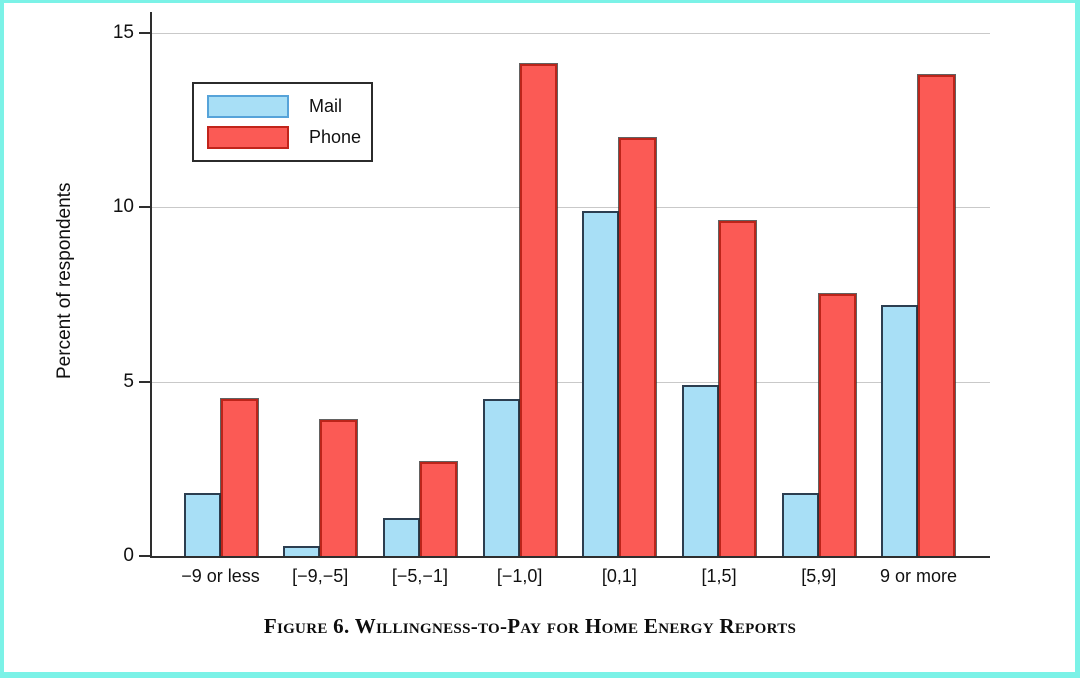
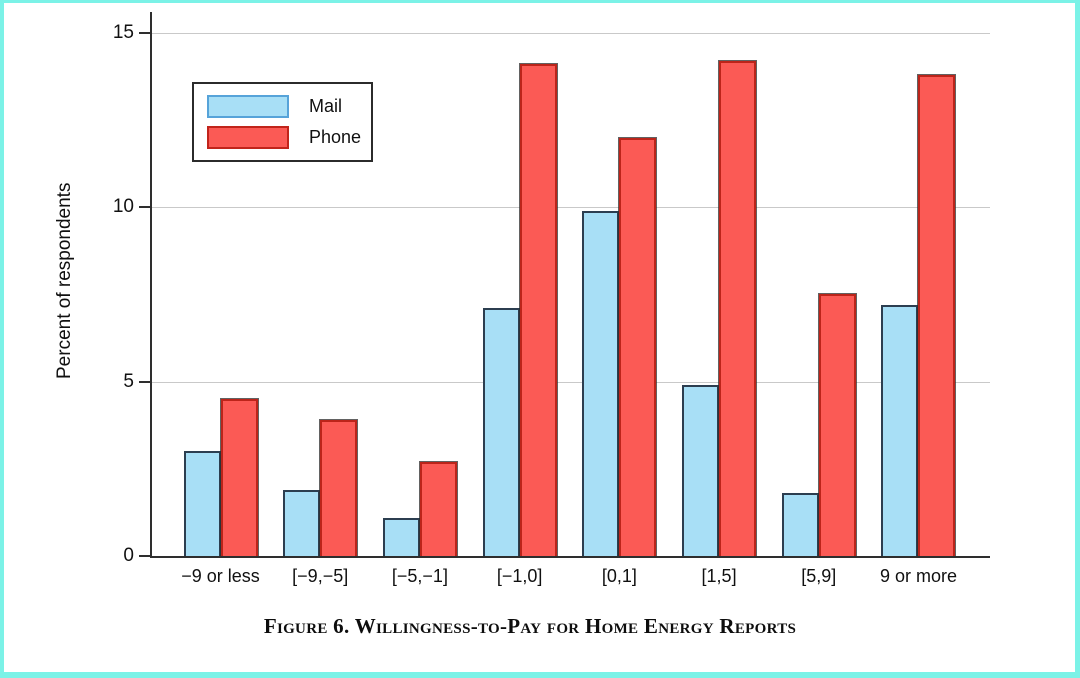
Mail/−9 or less: 1.8 -> 3.0
Mail/[−9,−5]: 0.3 -> 1.9
Mail/[−1,0]: 4.5 -> 7.1
Phone/[1,5]: 9.6 -> 14.2
